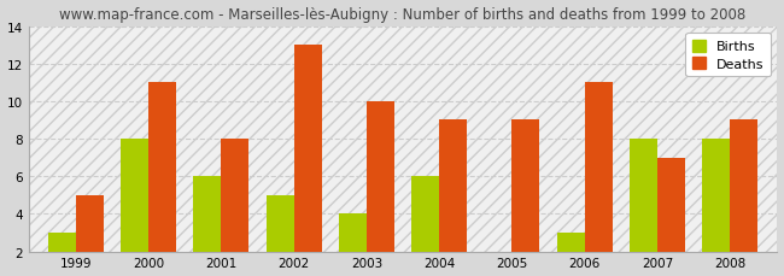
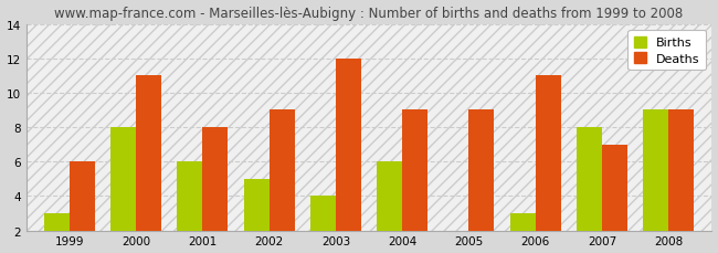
Deaths/1999: 5 -> 6
Deaths/2002: 13 -> 9
Deaths/2003: 10 -> 12
Births/2008: 8 -> 9
